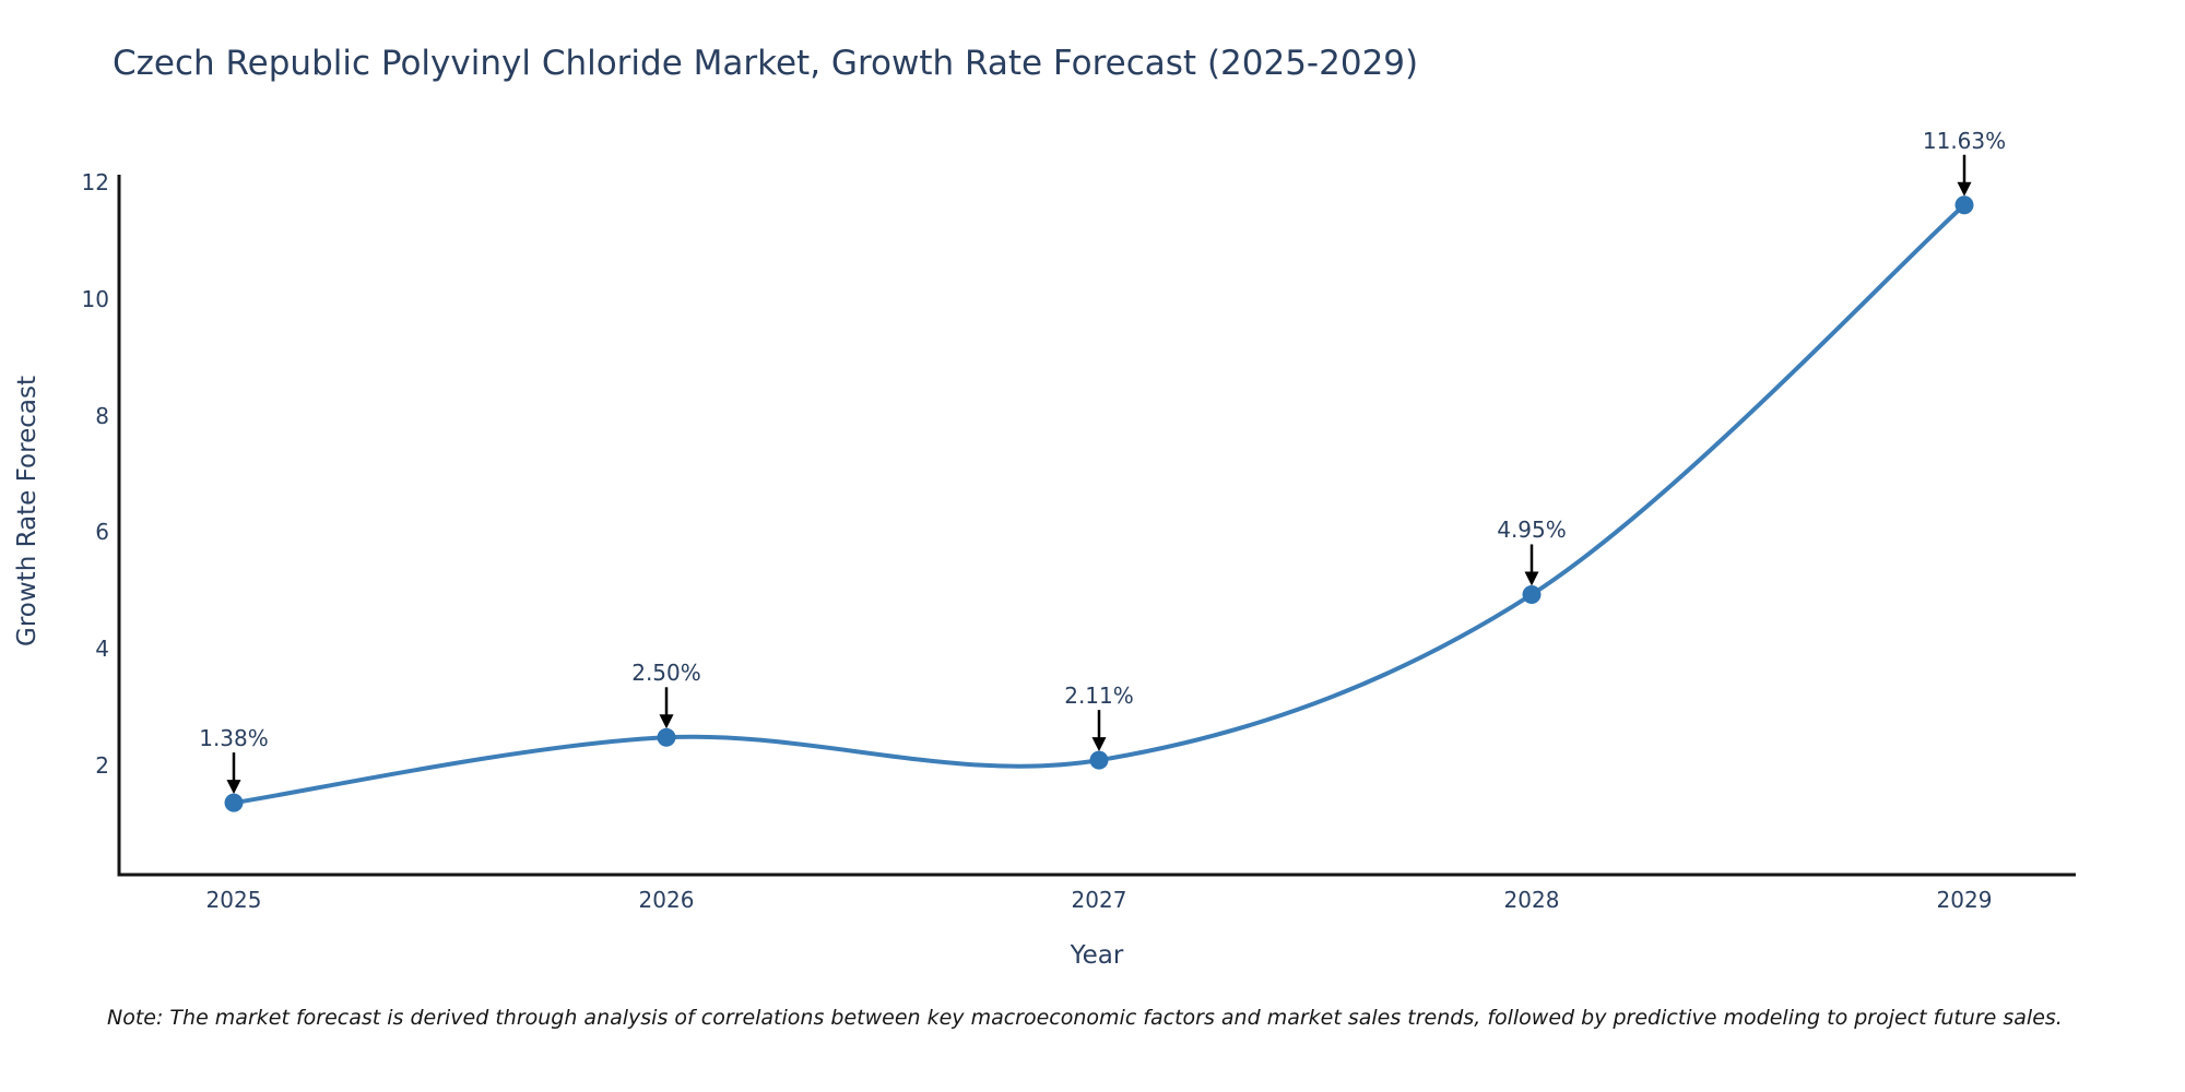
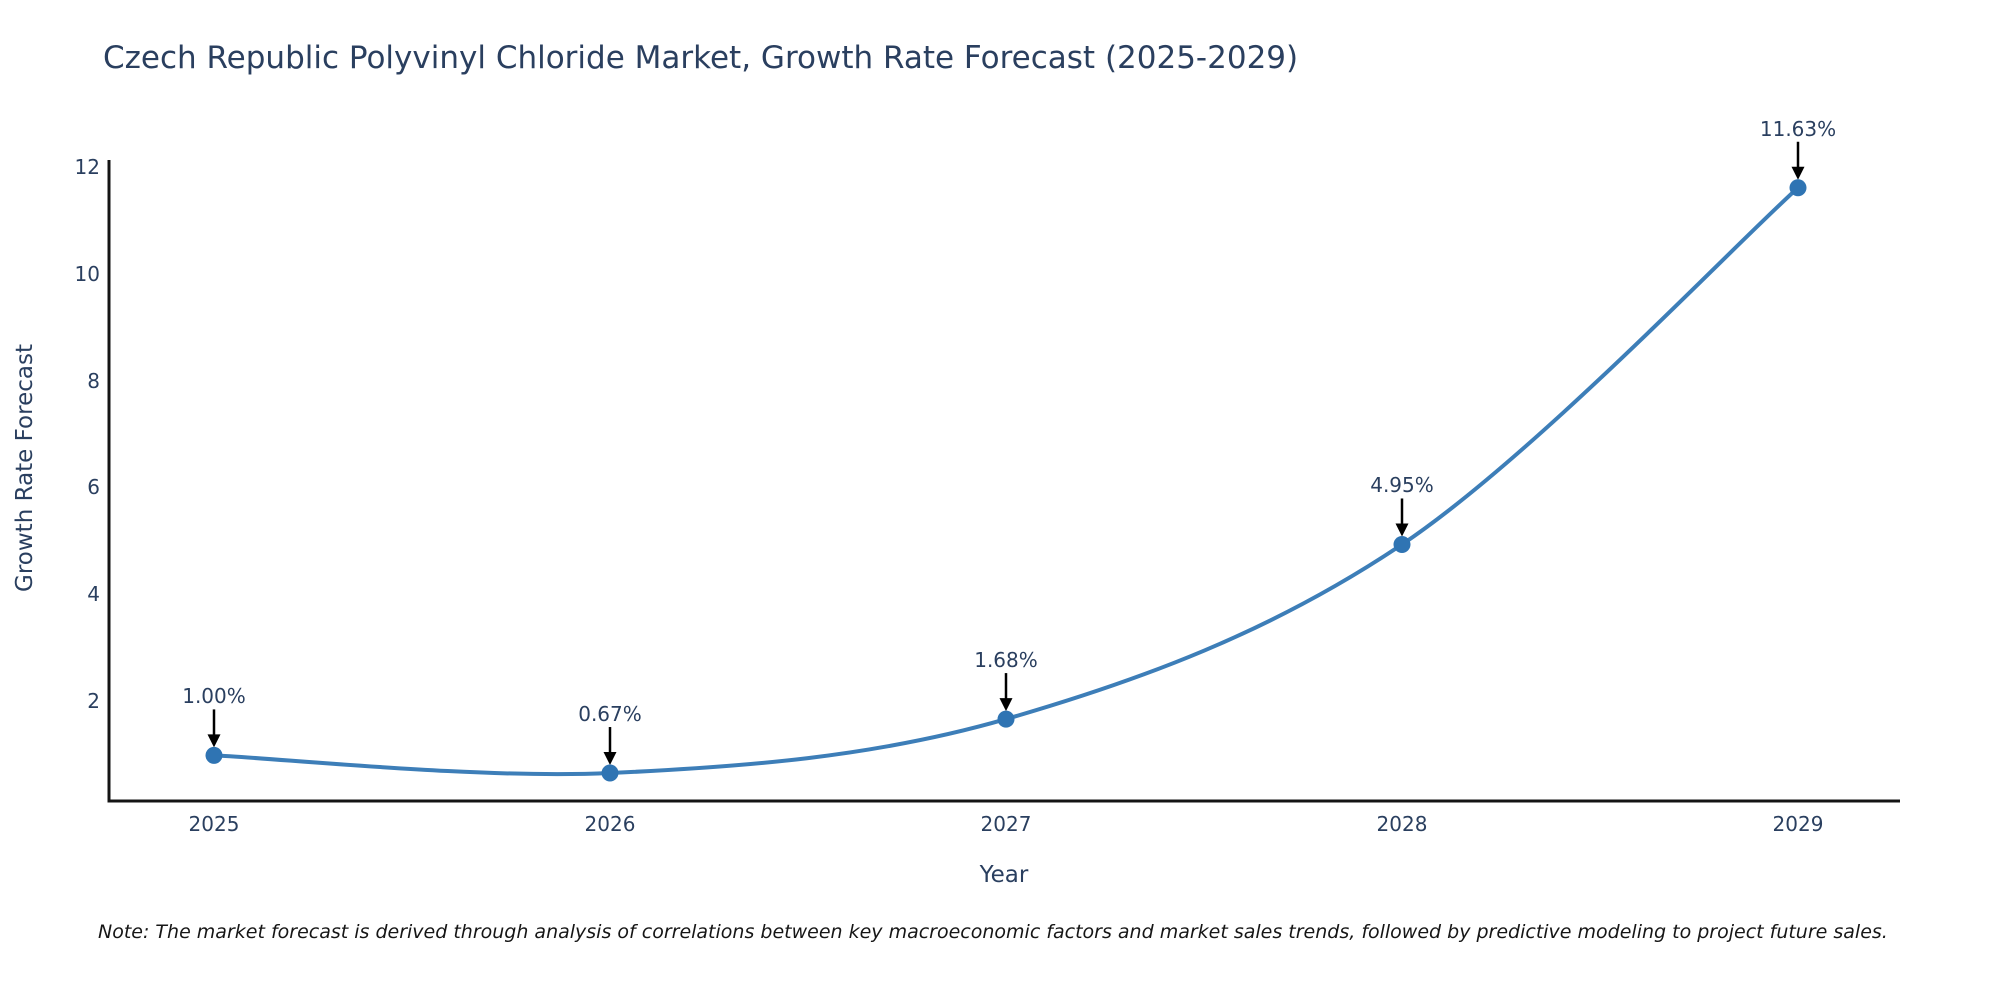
2025: 1.38% -> 1.00%
2026: 2.50% -> 0.67%
2027: 2.11% -> 1.68%
